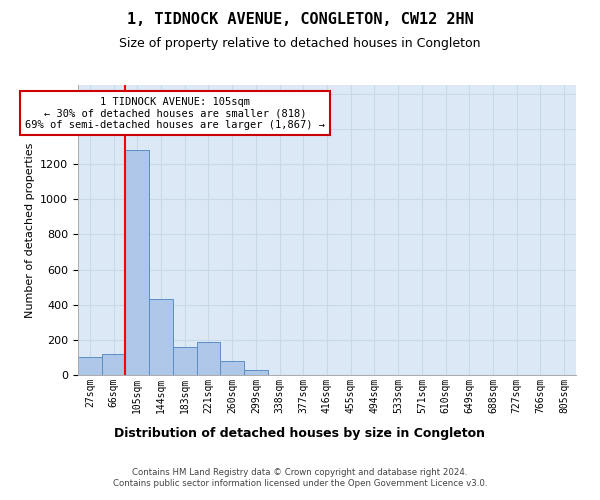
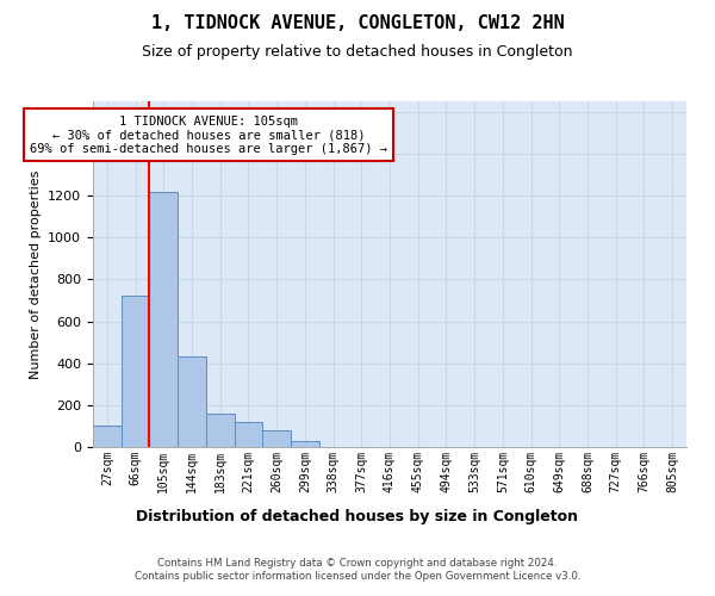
66sqm: 120 -> 720
105sqm: 1280 -> 1220
221sqm: 190 -> 120
